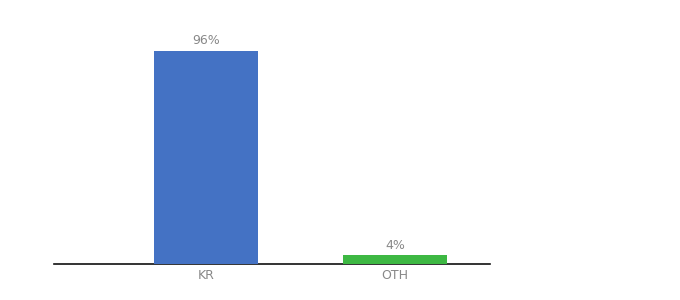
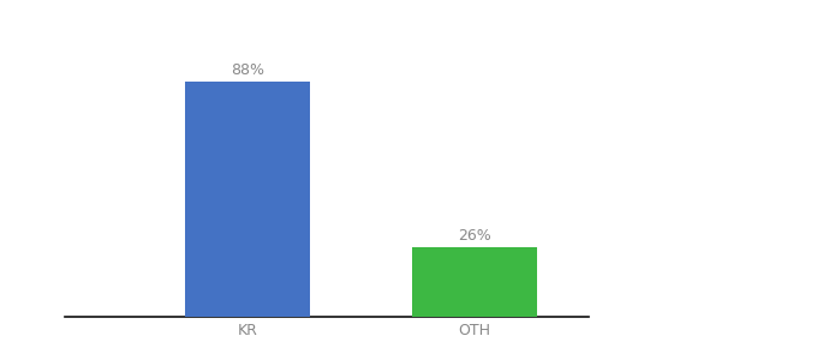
KR: 96% -> 88%
OTH: 4% -> 26%
